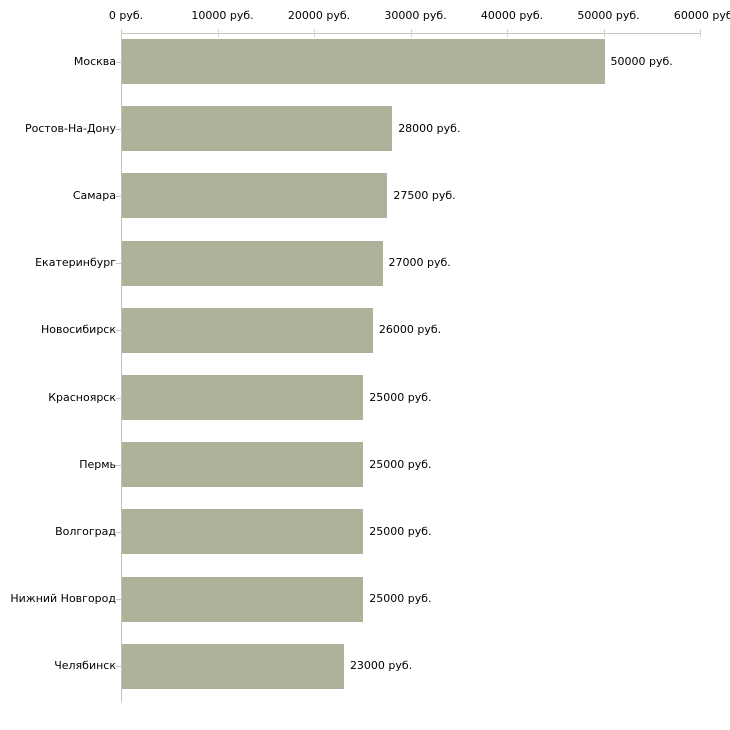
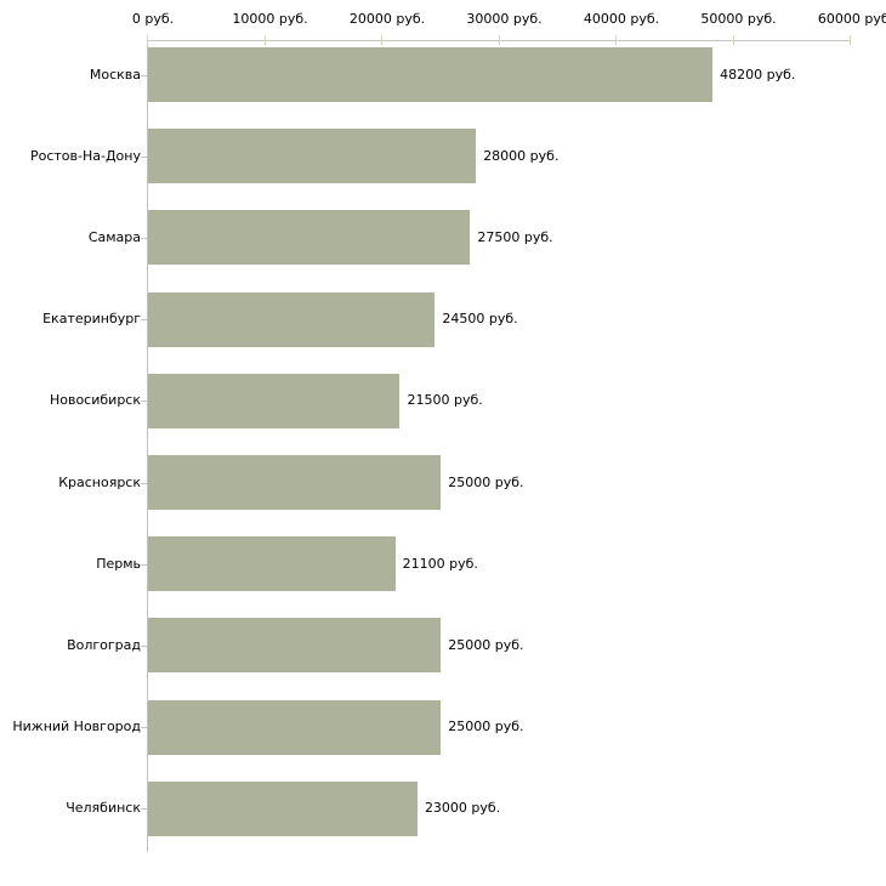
Москва: 50000 -> 48200
Екатеринбург: 27000 -> 24500
Новосибирск: 26000 -> 21500
Пермь: 25000 -> 21100
